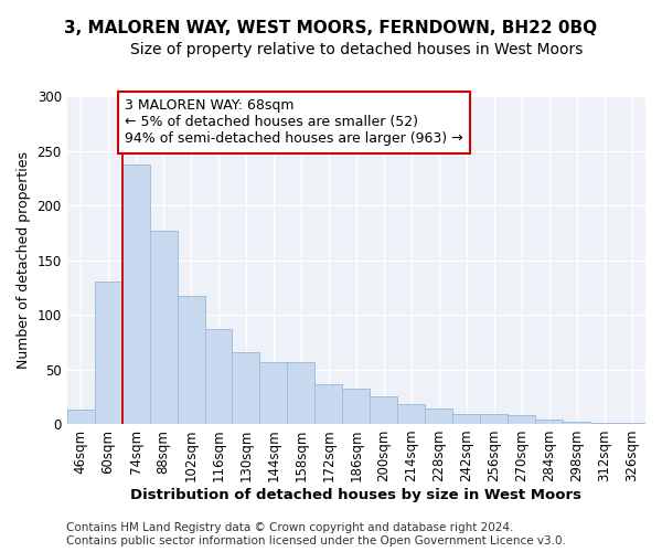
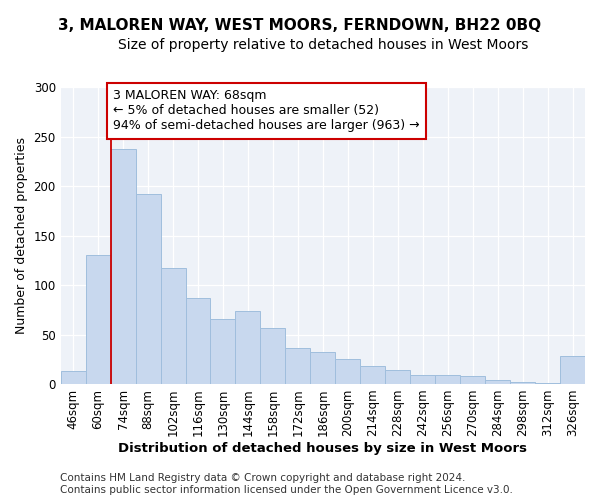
88sqm: 177 -> 192
144sqm: 57 -> 74
326sqm: 1 -> 28
